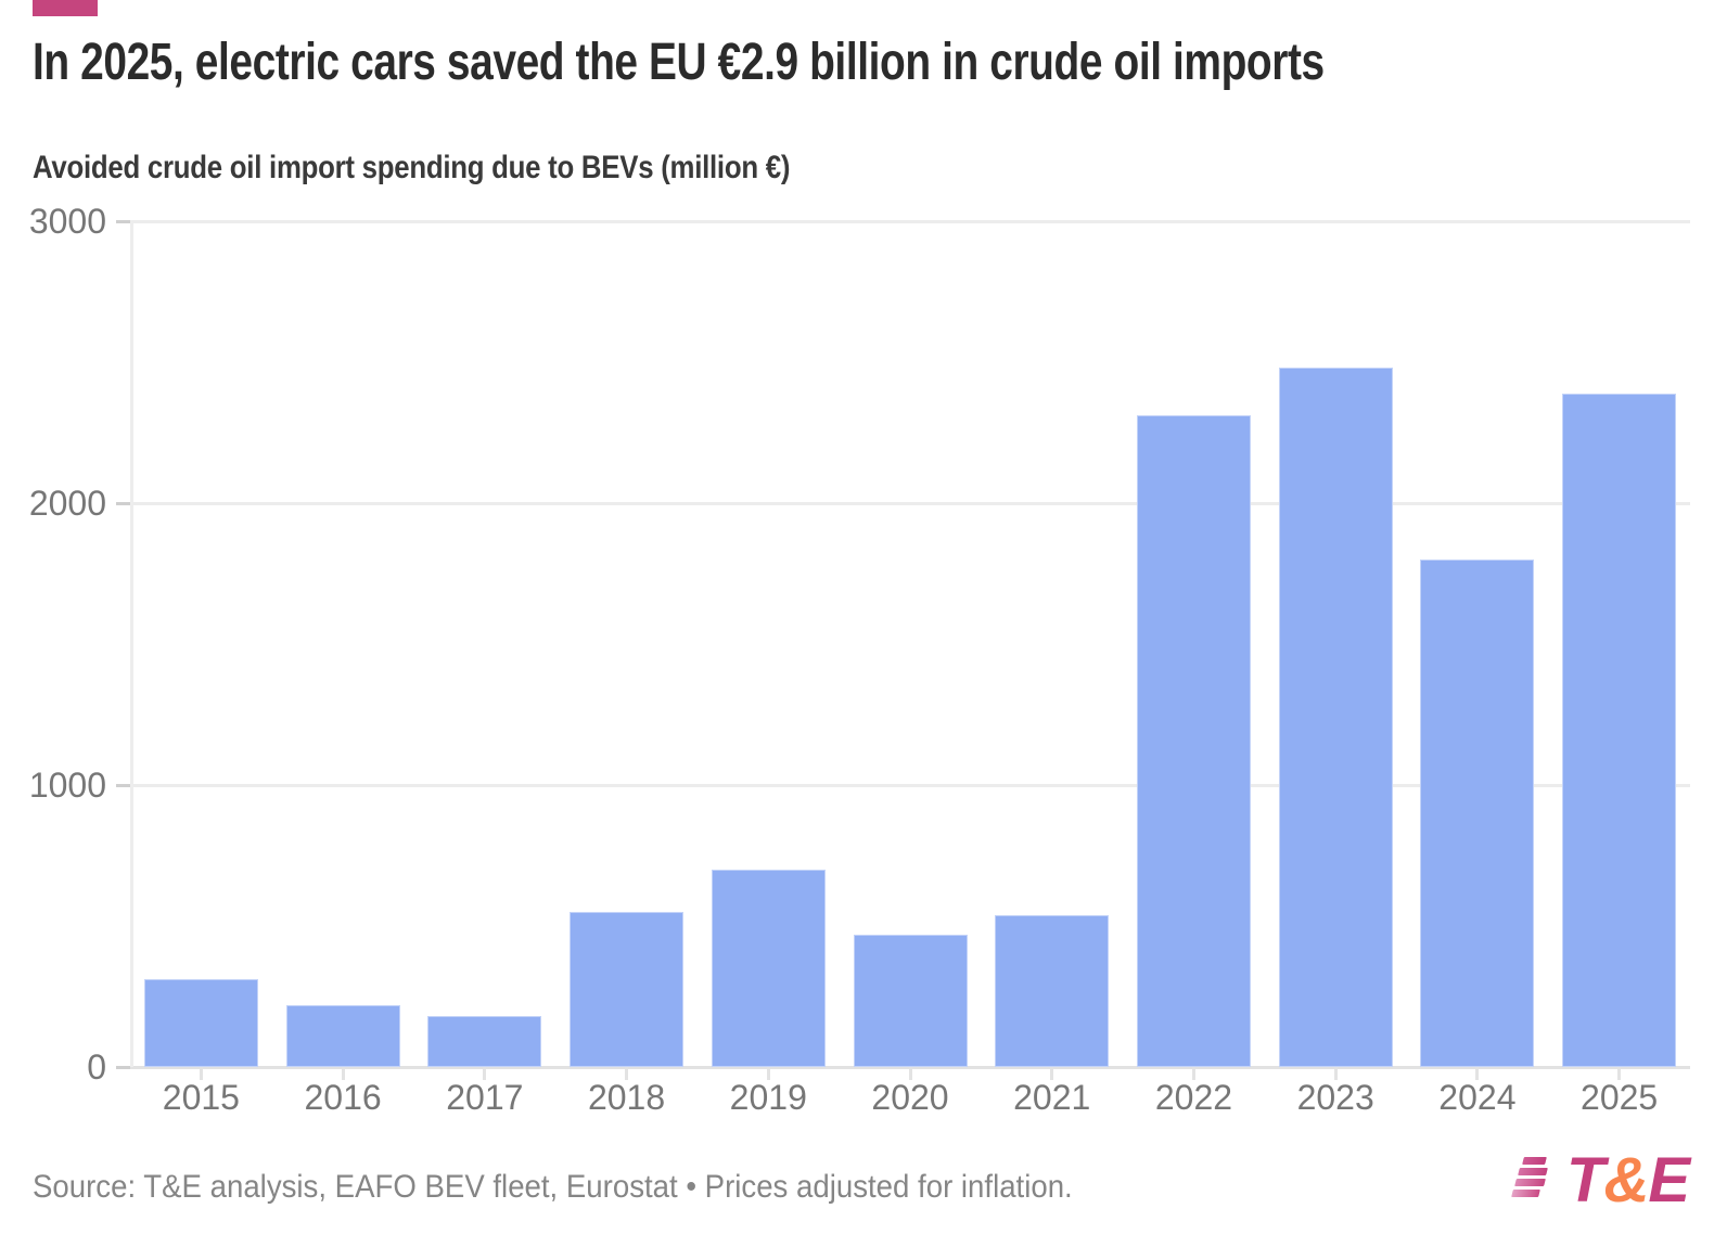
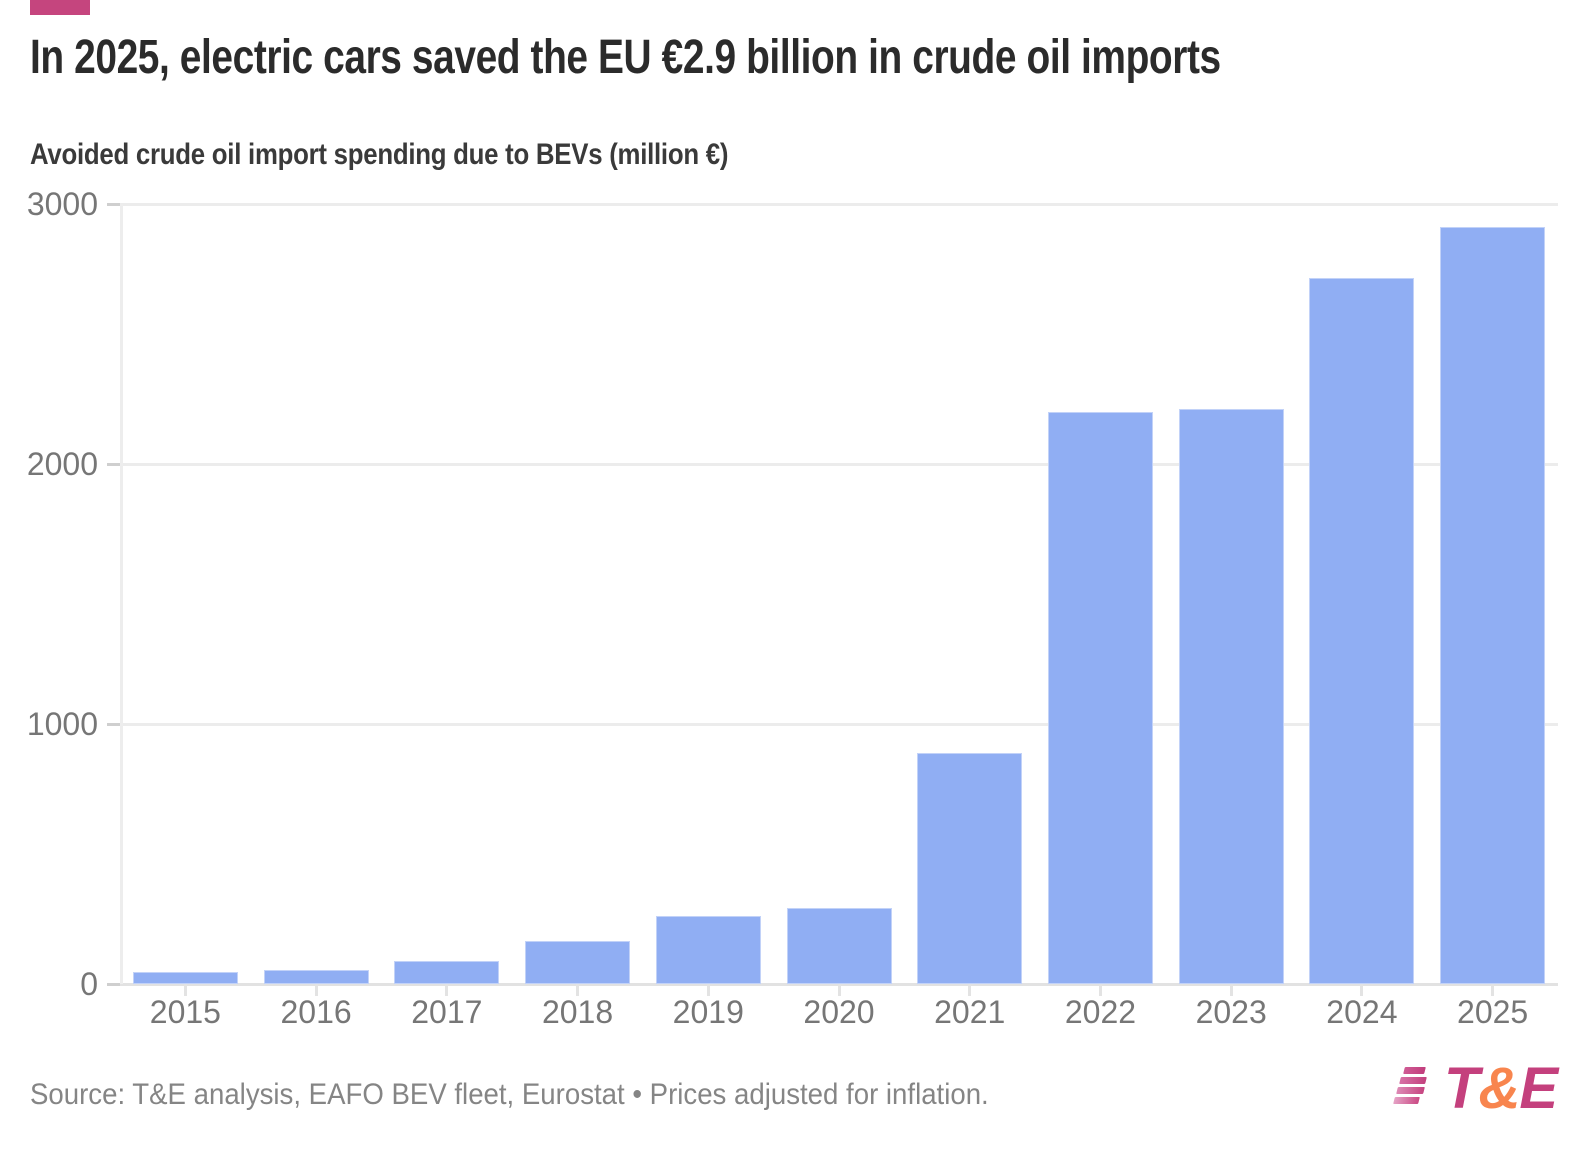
2015: 310 -> 40
2016: 220 -> 50
2017: 180 -> 90
2018: 550 -> 160
2019: 700 -> 260
2020: 470 -> 290
2021: 540 -> 890
2022: 2310 -> 2200
2023: 2480 -> 2210
2024: 1800 -> 2720
2025: 2390 -> 2910
